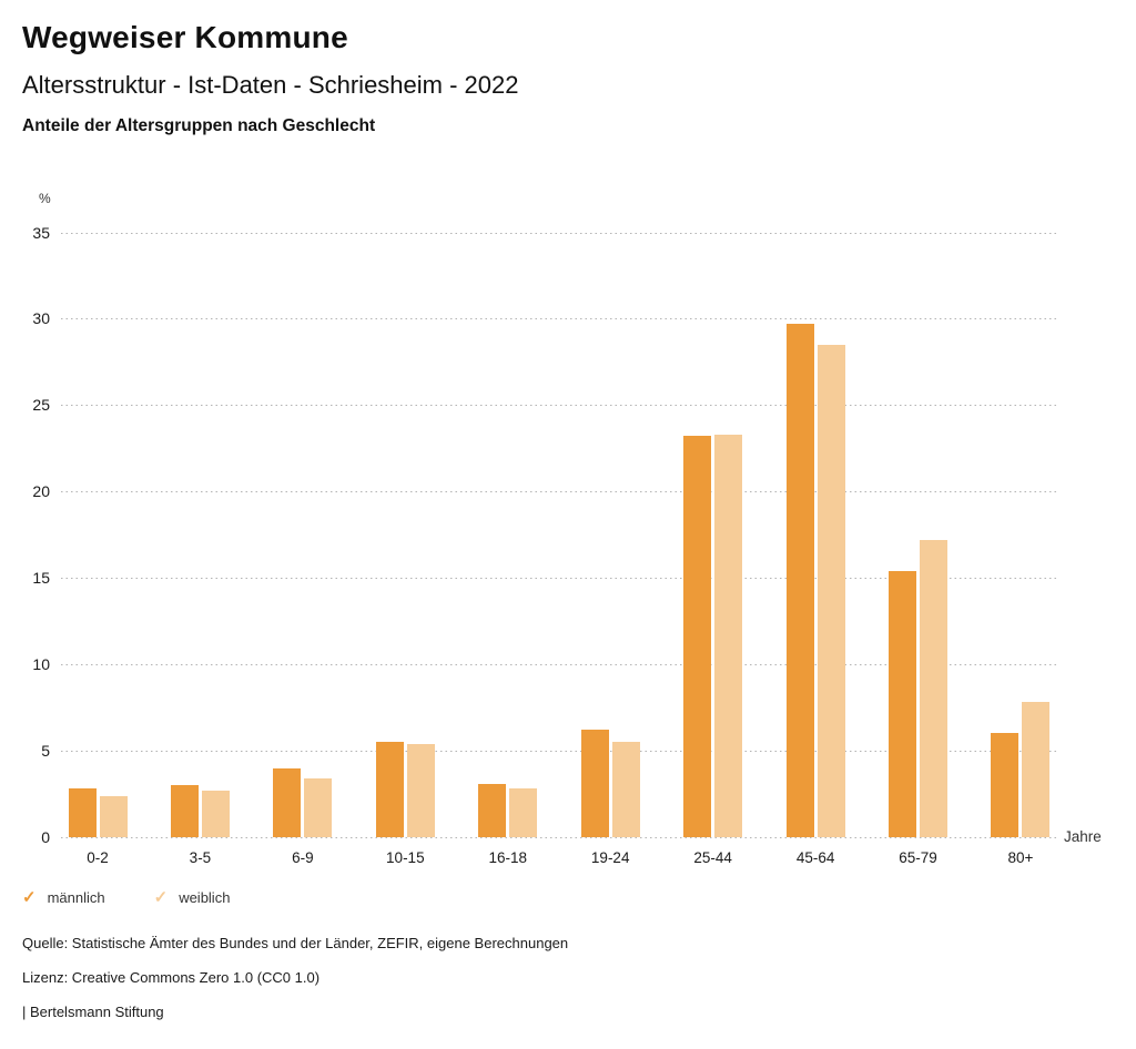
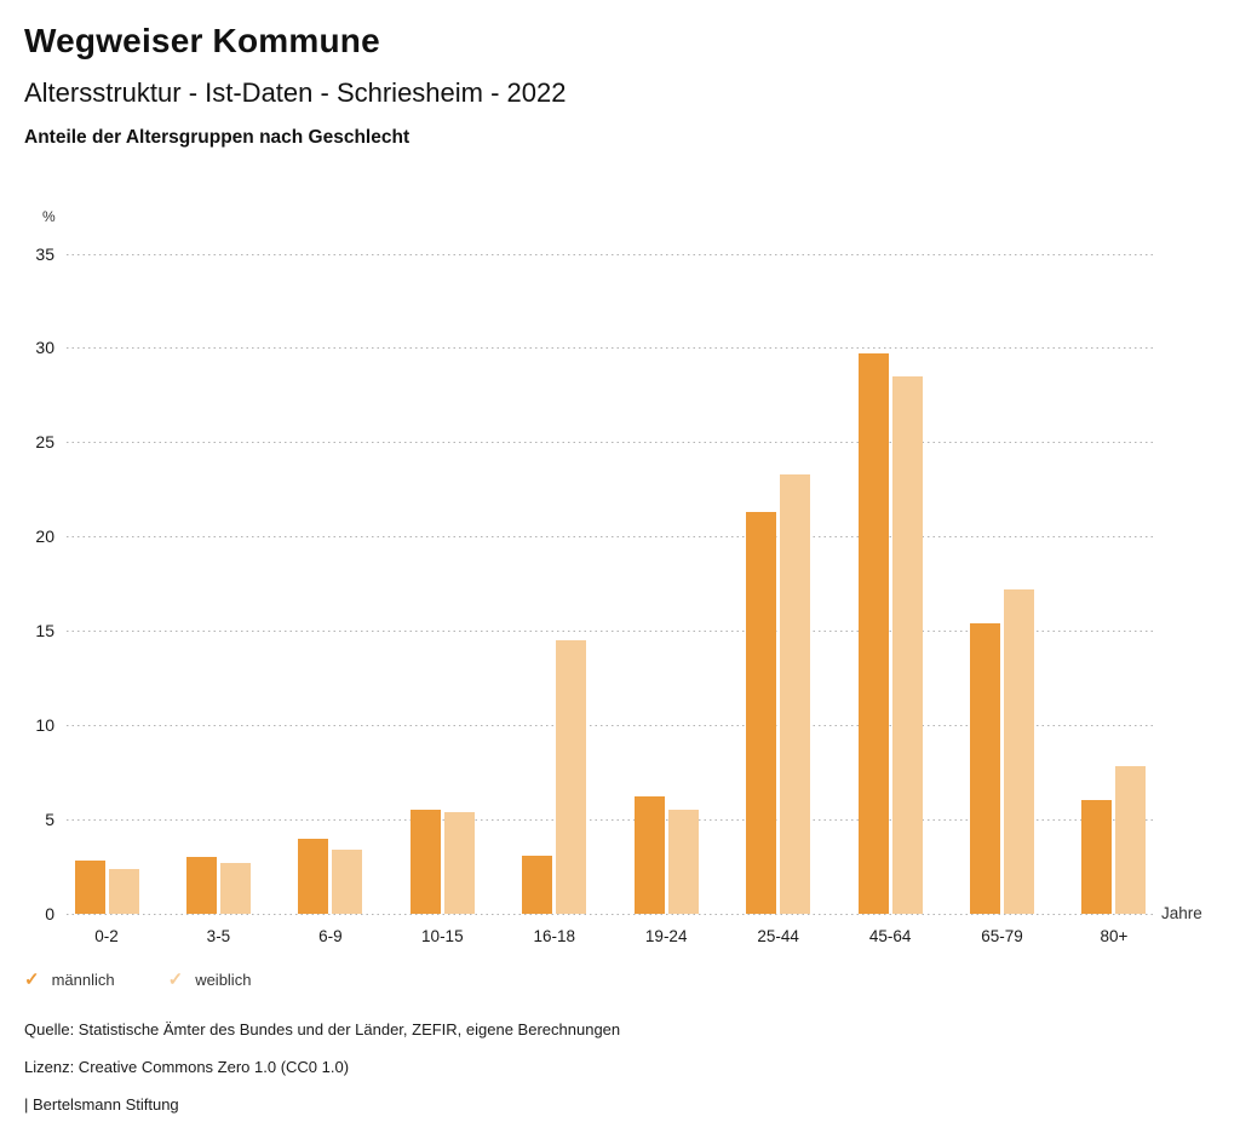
weiblich/16-18: 2.8 -> 14.5
männlich/25-44: 23.2 -> 21.3
